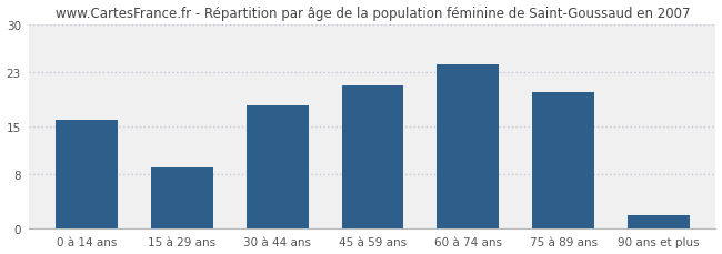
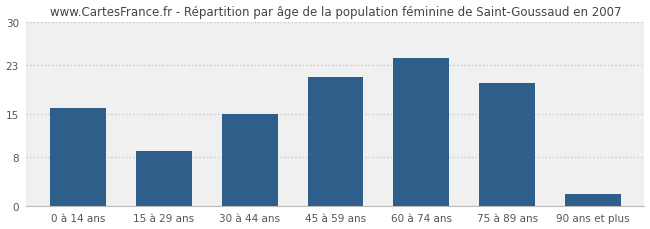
30 à 44 ans: 18 -> 15
